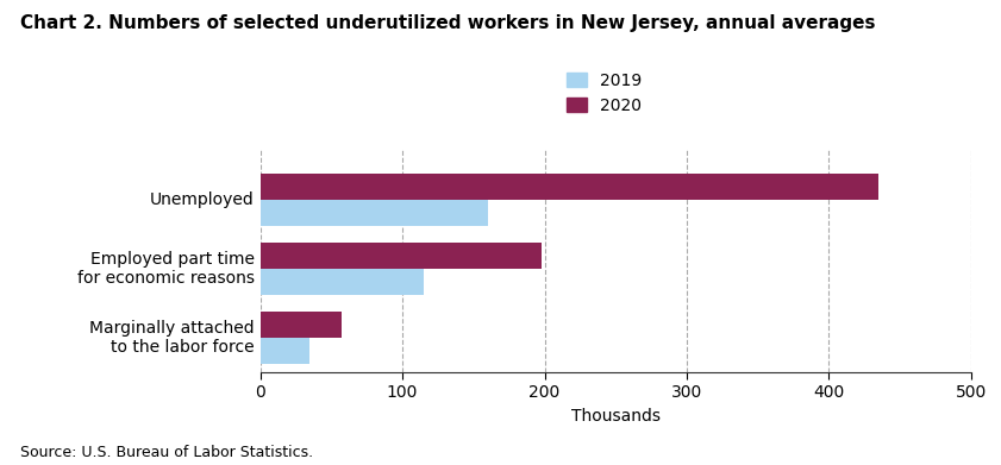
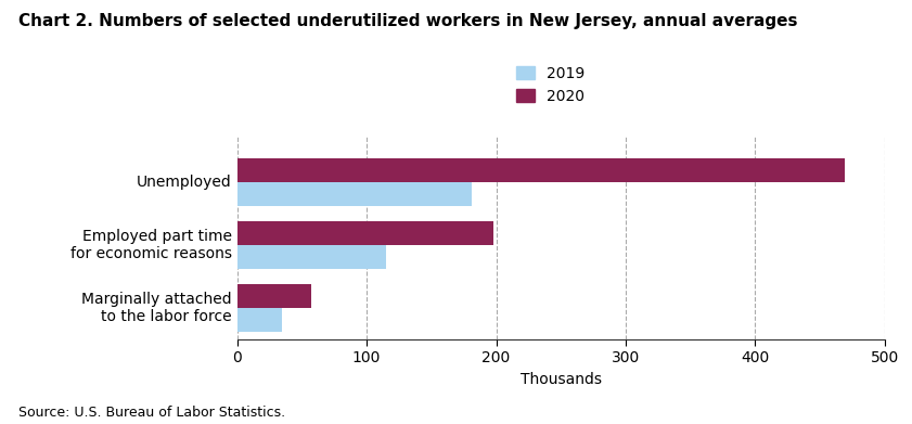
2020/Unemployed: 435 -> 469
2019/Unemployed: 160 -> 181
